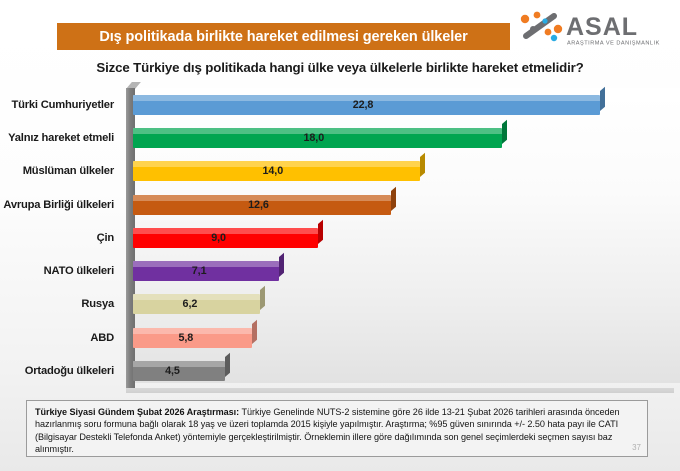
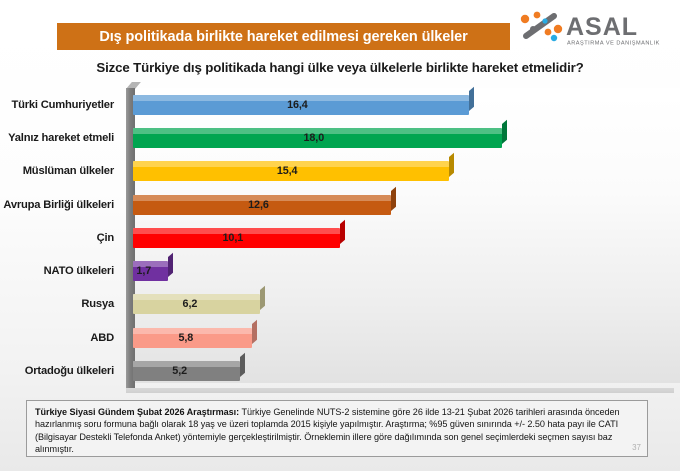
Türki Cumhuriyetler: 22,8 -> 16,4
Müslüman ülkeler: 14,0 -> 15,4
Çin: 9,0 -> 10,1
NATO ülkeleri: 7,1 -> 1,7
Ortadoğu ülkeleri: 4,5 -> 5,2
